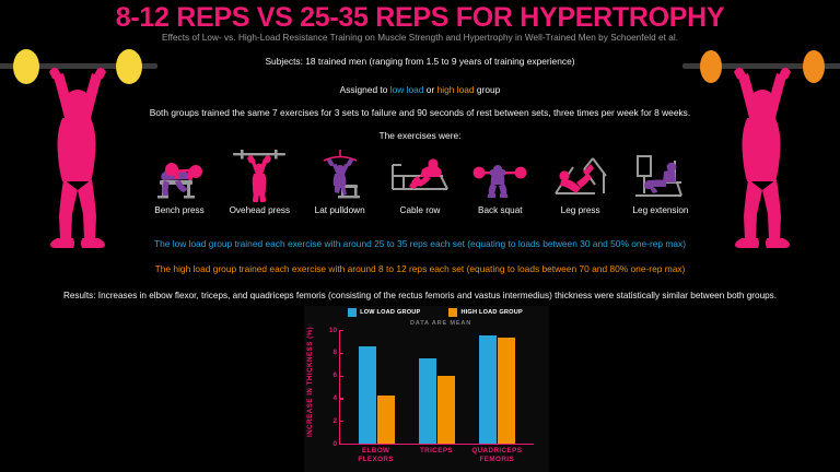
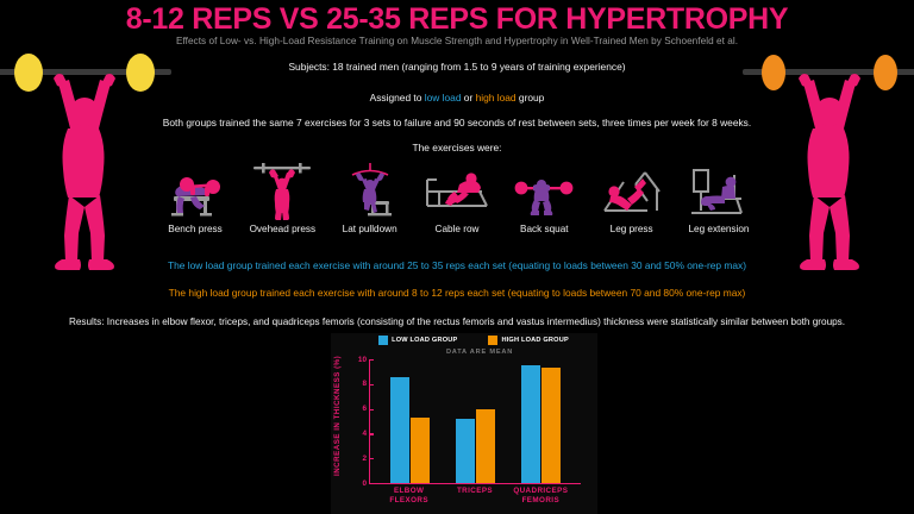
HIGH LOAD GROUP/ELBOW FLEXORS: 4.2 -> 5.3
LOW LOAD GROUP/TRICEPS: 7.5 -> 5.2
